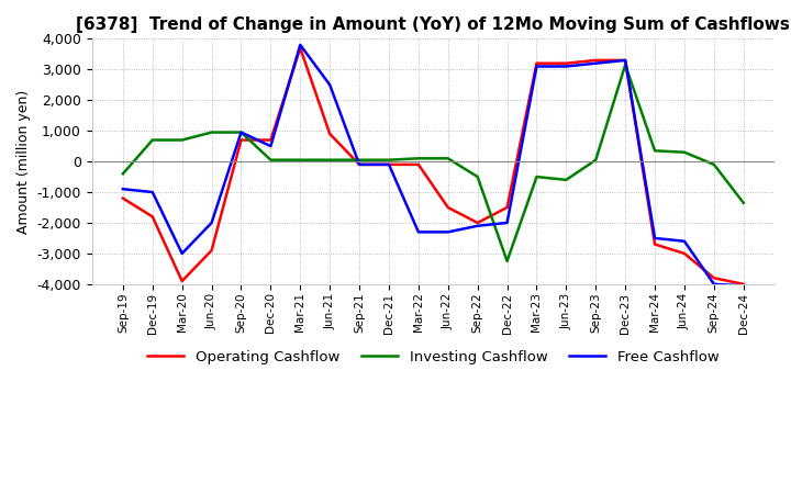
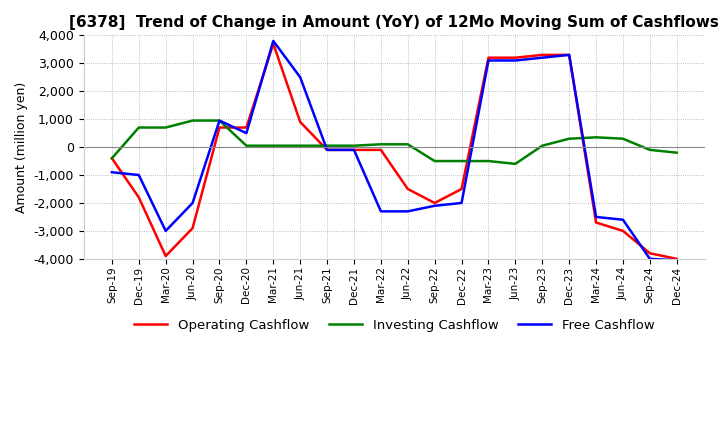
Operating Cashflow/Sep-19: -1,200 -> -400
Investing Cashflow/Dec-22: -3,250 -> -500
Investing Cashflow/Dec-23: 3,150 -> 300
Investing Cashflow/Dec-24: -1,350 -> -200
